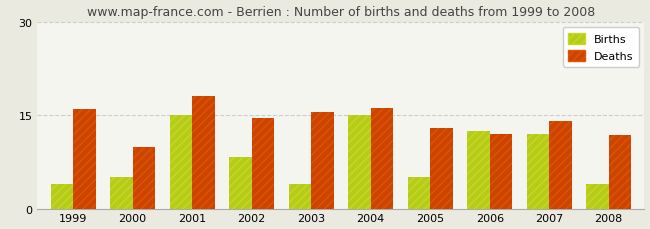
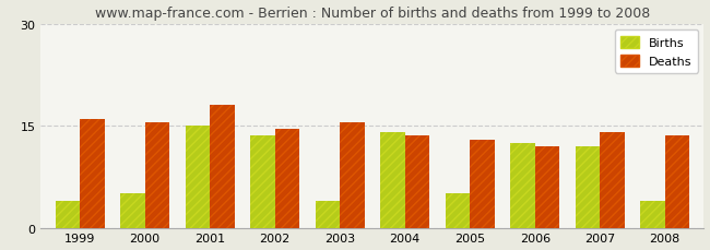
Deaths/2000: 9.8 -> 15.5
Births/2002: 8.2 -> 13.5
Births/2004: 15.0 -> 14.0
Deaths/2004: 16.2 -> 13.5
Deaths/2008: 11.8 -> 13.5
